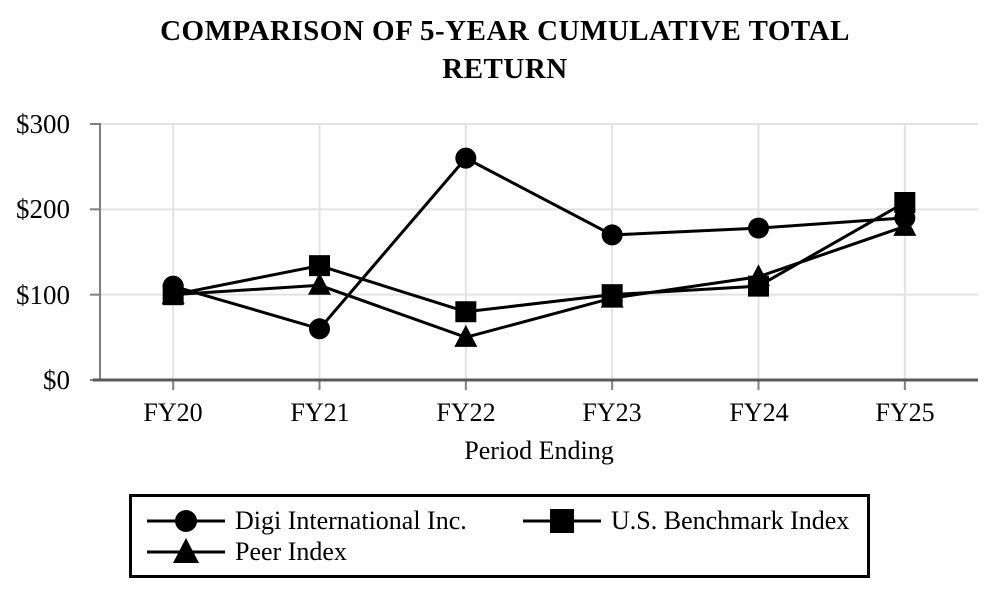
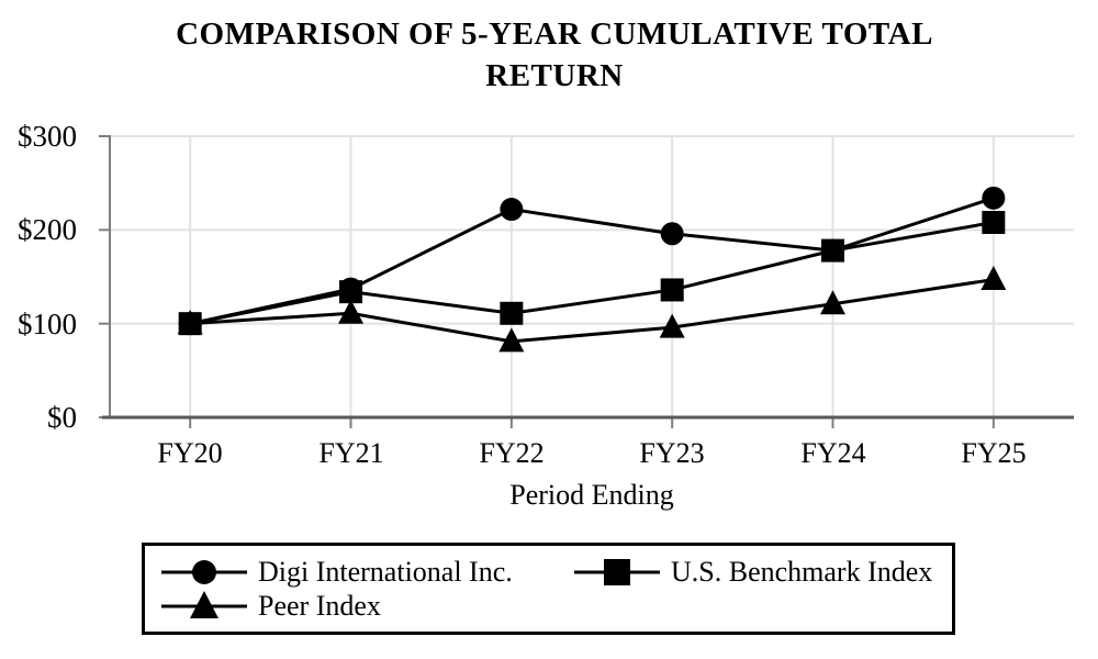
Digi International Inc./FY20: $110 -> $100
Digi International Inc./FY21: $60 -> $140
Digi International Inc./FY22: $260 -> $220
U.S. Benchmark Index/FY22: $80 -> $110
Peer Index/FY22: $50 -> $80
Digi International Inc./FY23: $170 -> $200
U.S. Benchmark Index/FY23: $100 -> $140
U.S. Benchmark Index/FY24: $110 -> $180
Digi International Inc./FY25: $190 -> $230
Peer Index/FY25: $180 -> $150
